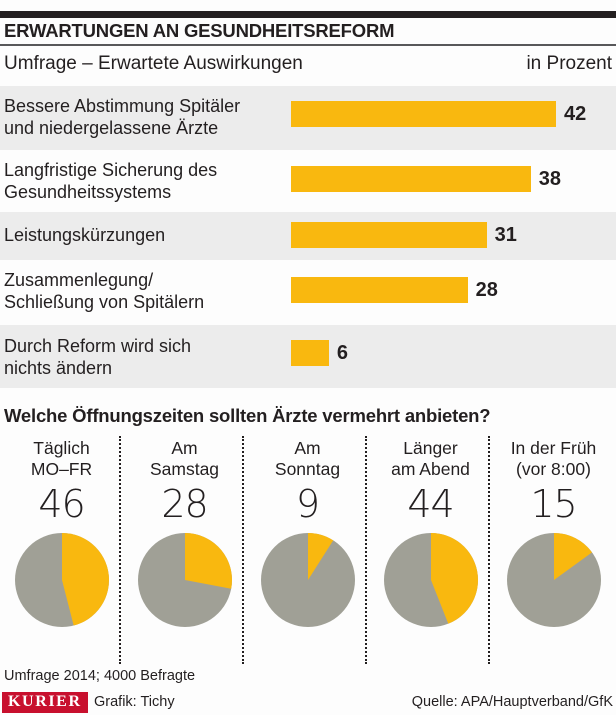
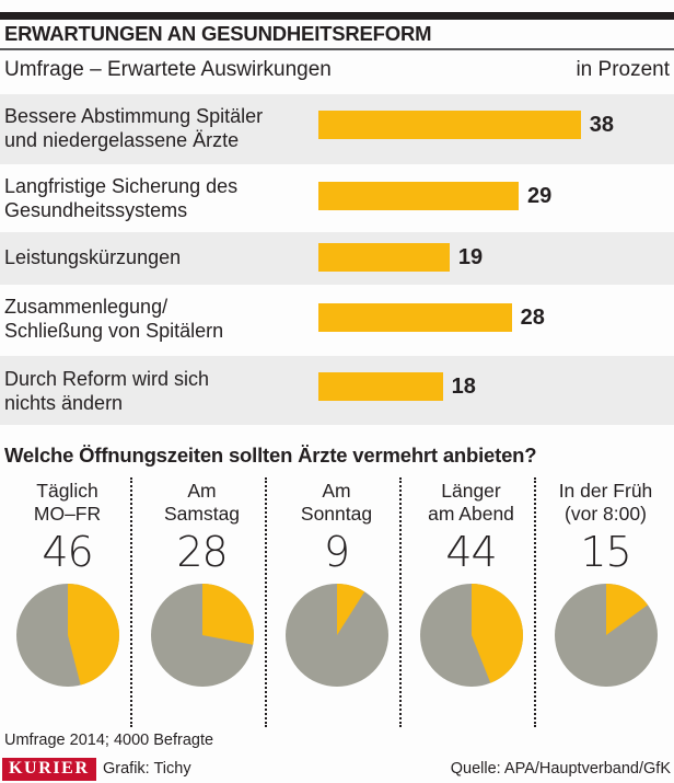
Umfrage – Erwartete Auswirkungen/Bessere Abstimmung Spitäler und niedergelassene Ärzte: 42 -> 38
Umfrage – Erwartete Auswirkungen/Langfristige Sicherung des Gesundheitssystems: 38 -> 29
Umfrage – Erwartete Auswirkungen/Leistungskürzungen: 31 -> 19
Umfrage – Erwartete Auswirkungen/Durch Reform wird sich nichts ändern: 6 -> 18
